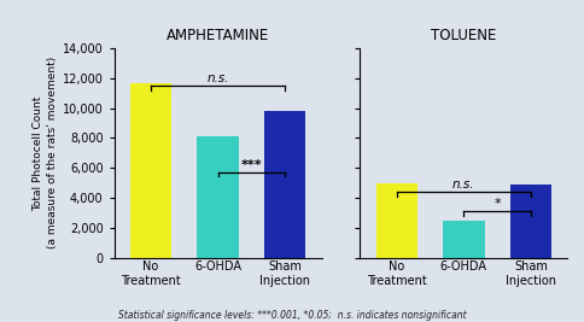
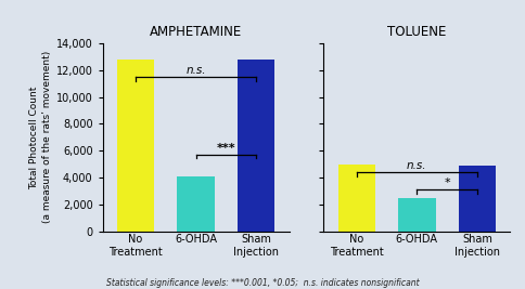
AMPHETAMINE/No Treatment: 11,700 -> 12,800
AMPHETAMINE/6-OHDA: 8,100 -> 4,100
AMPHETAMINE/Sham Injection: 9,800 -> 12,800
